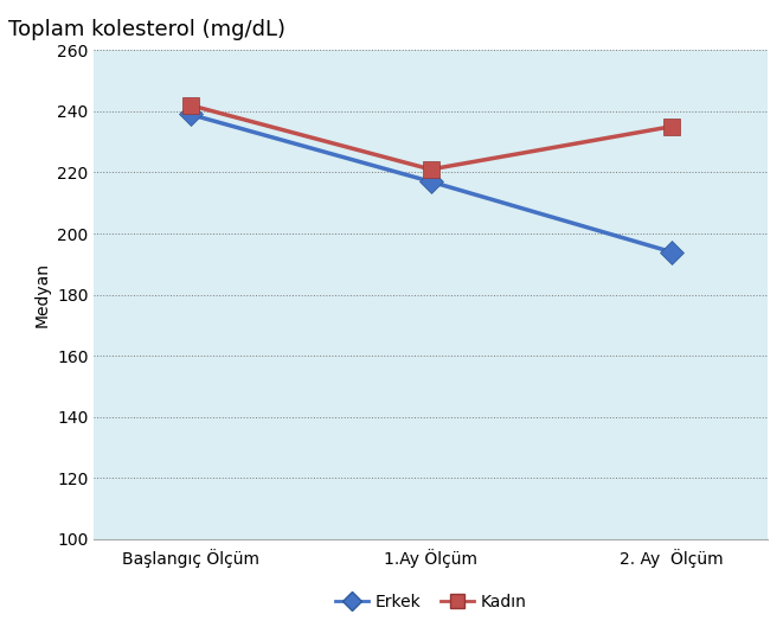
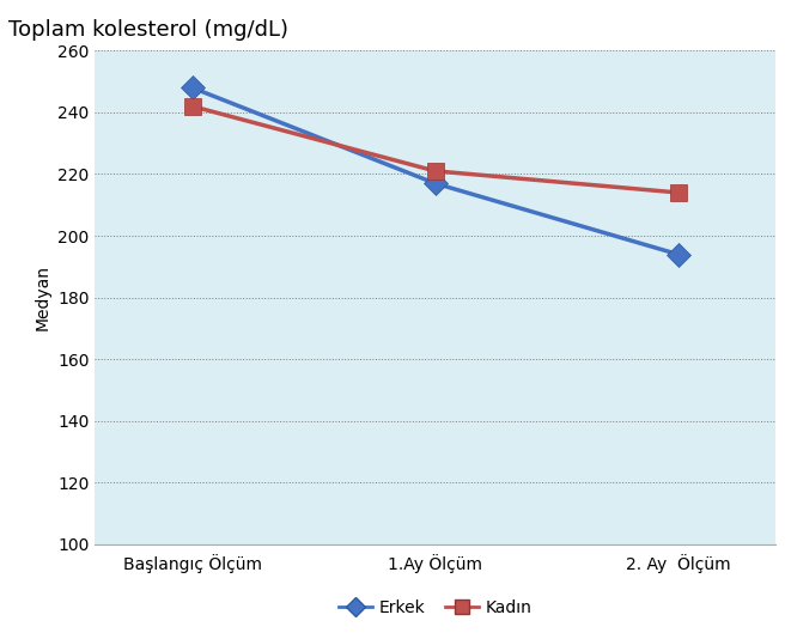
Erkek/Başlangıç Ölçüm: 239 -> 248
Kadın/2. Ay Ölçüm: 235 -> 214
